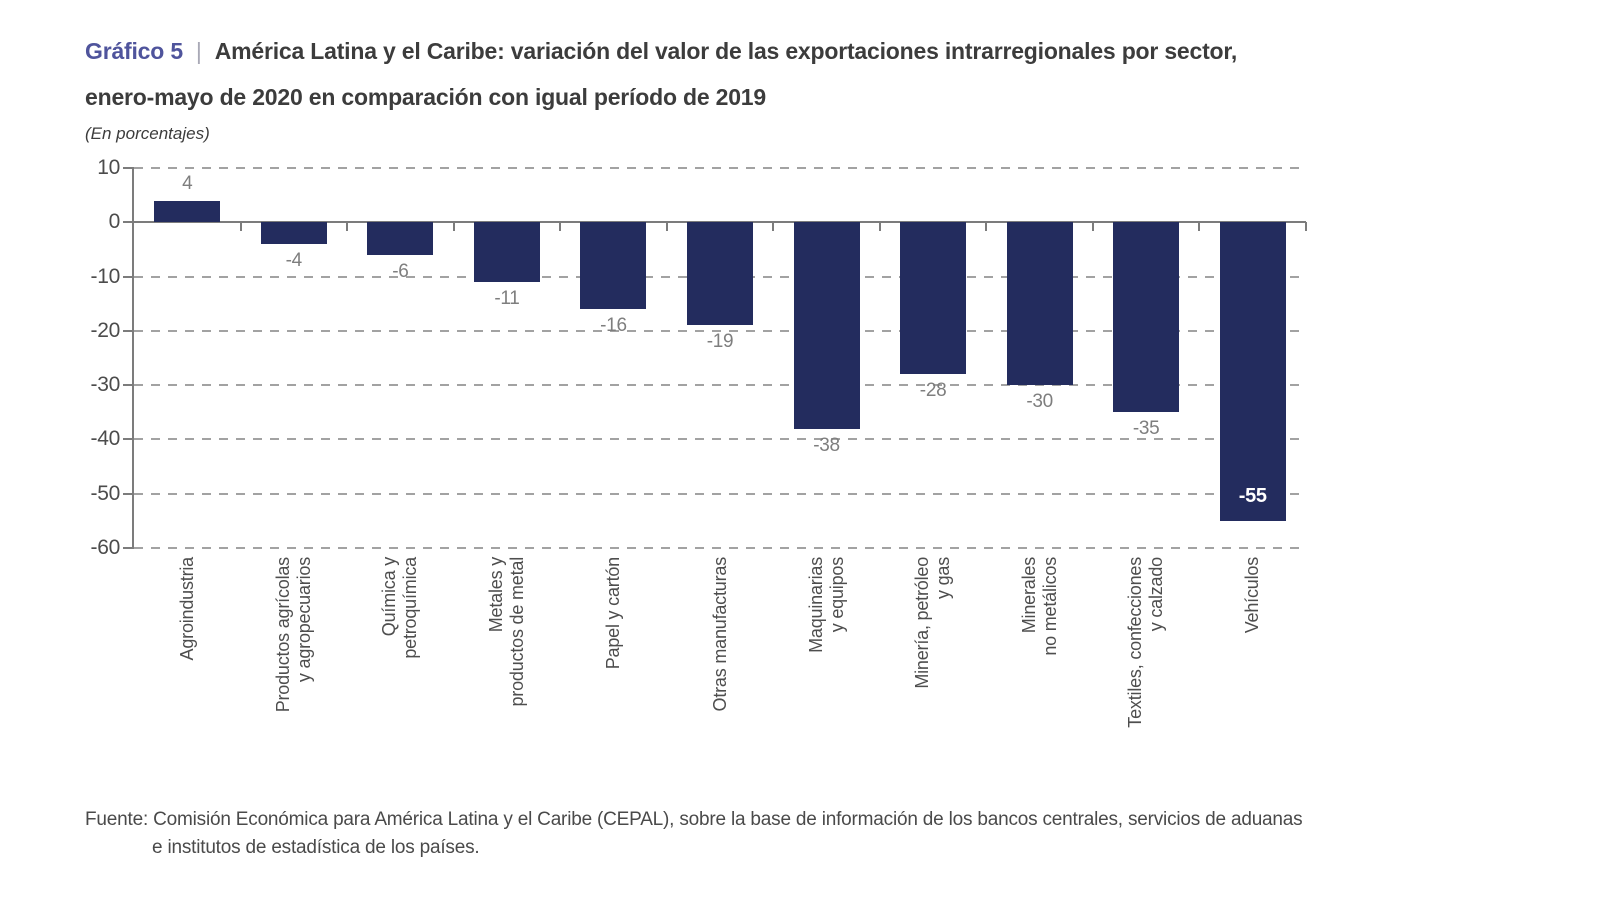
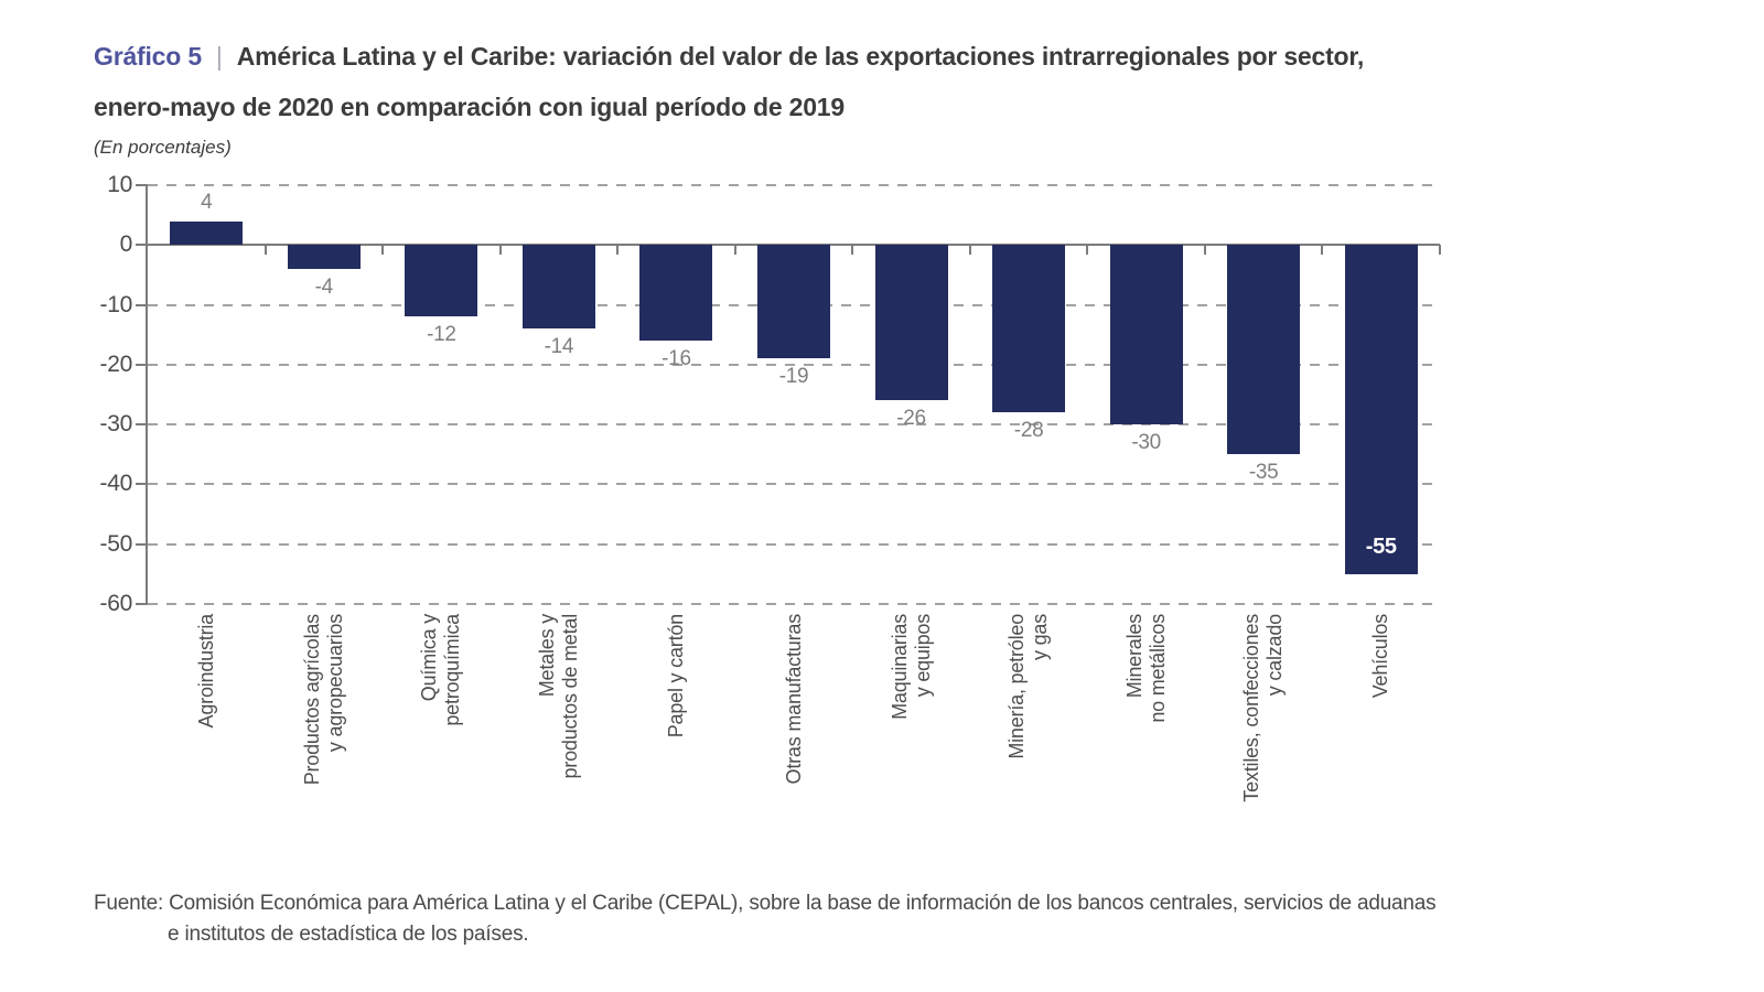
Química y petroquímica: -6 -> -12
Metales y productos de metal: -11 -> -14
Maquinarias y equipos: -38 -> -26
